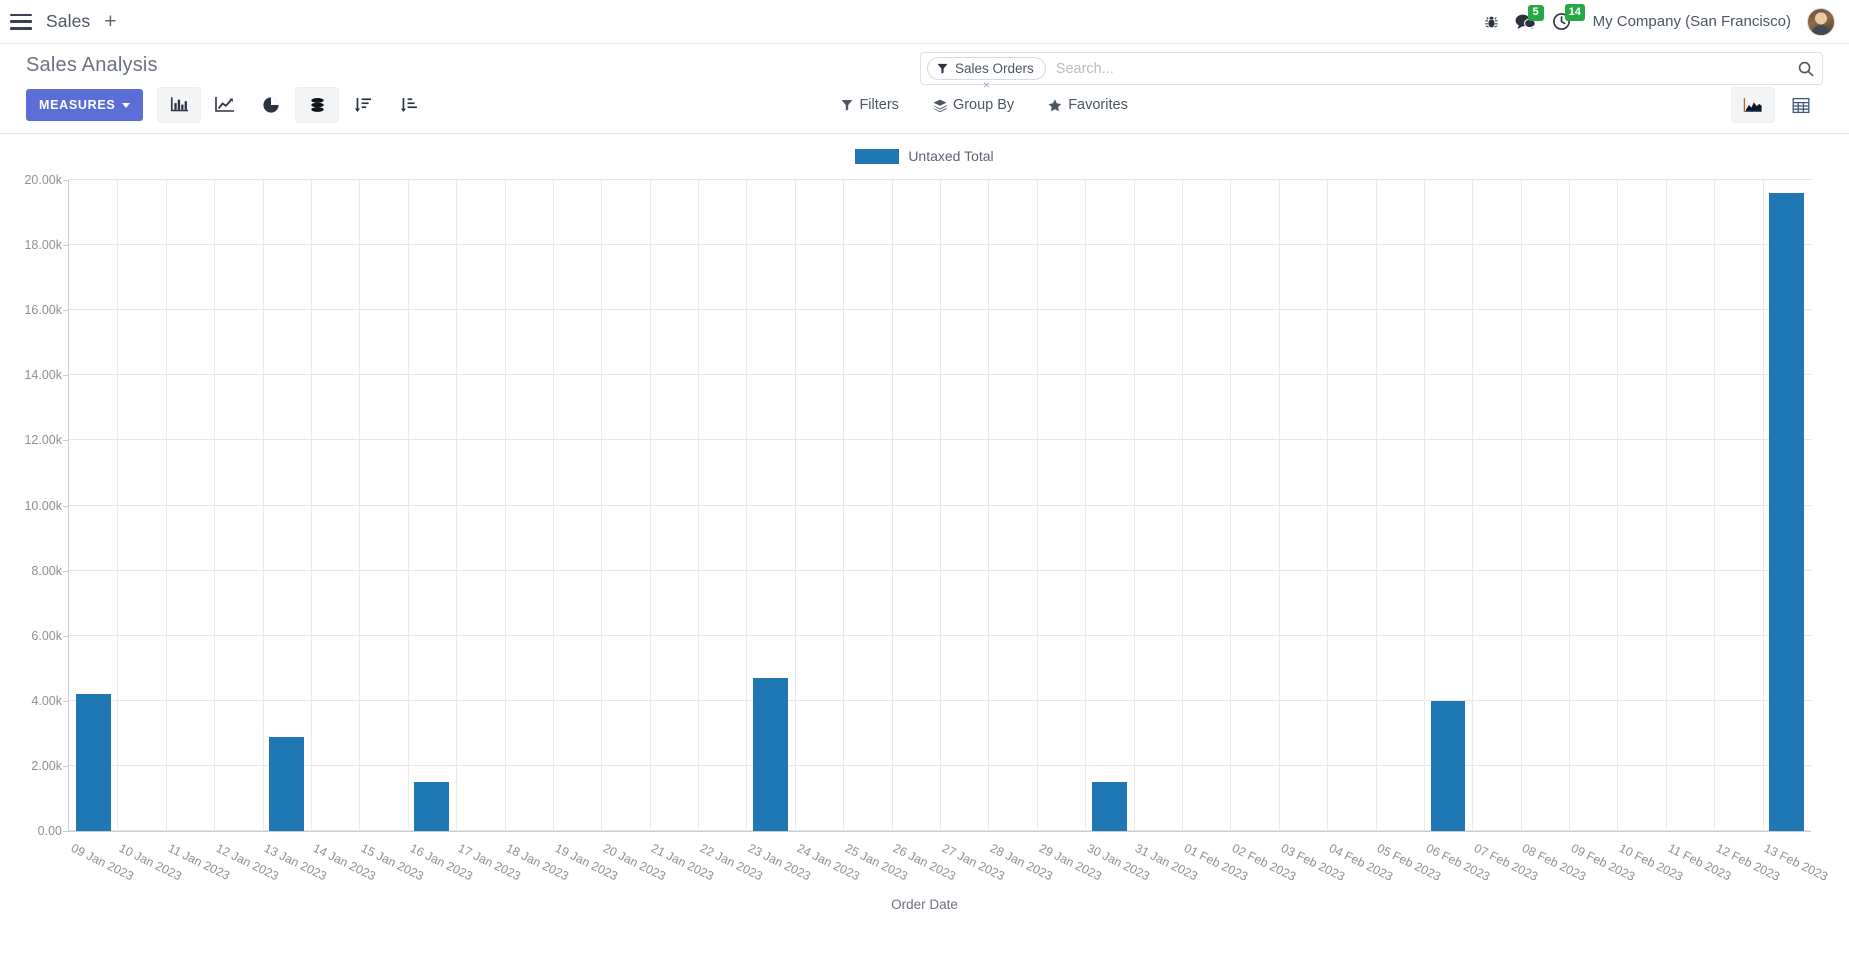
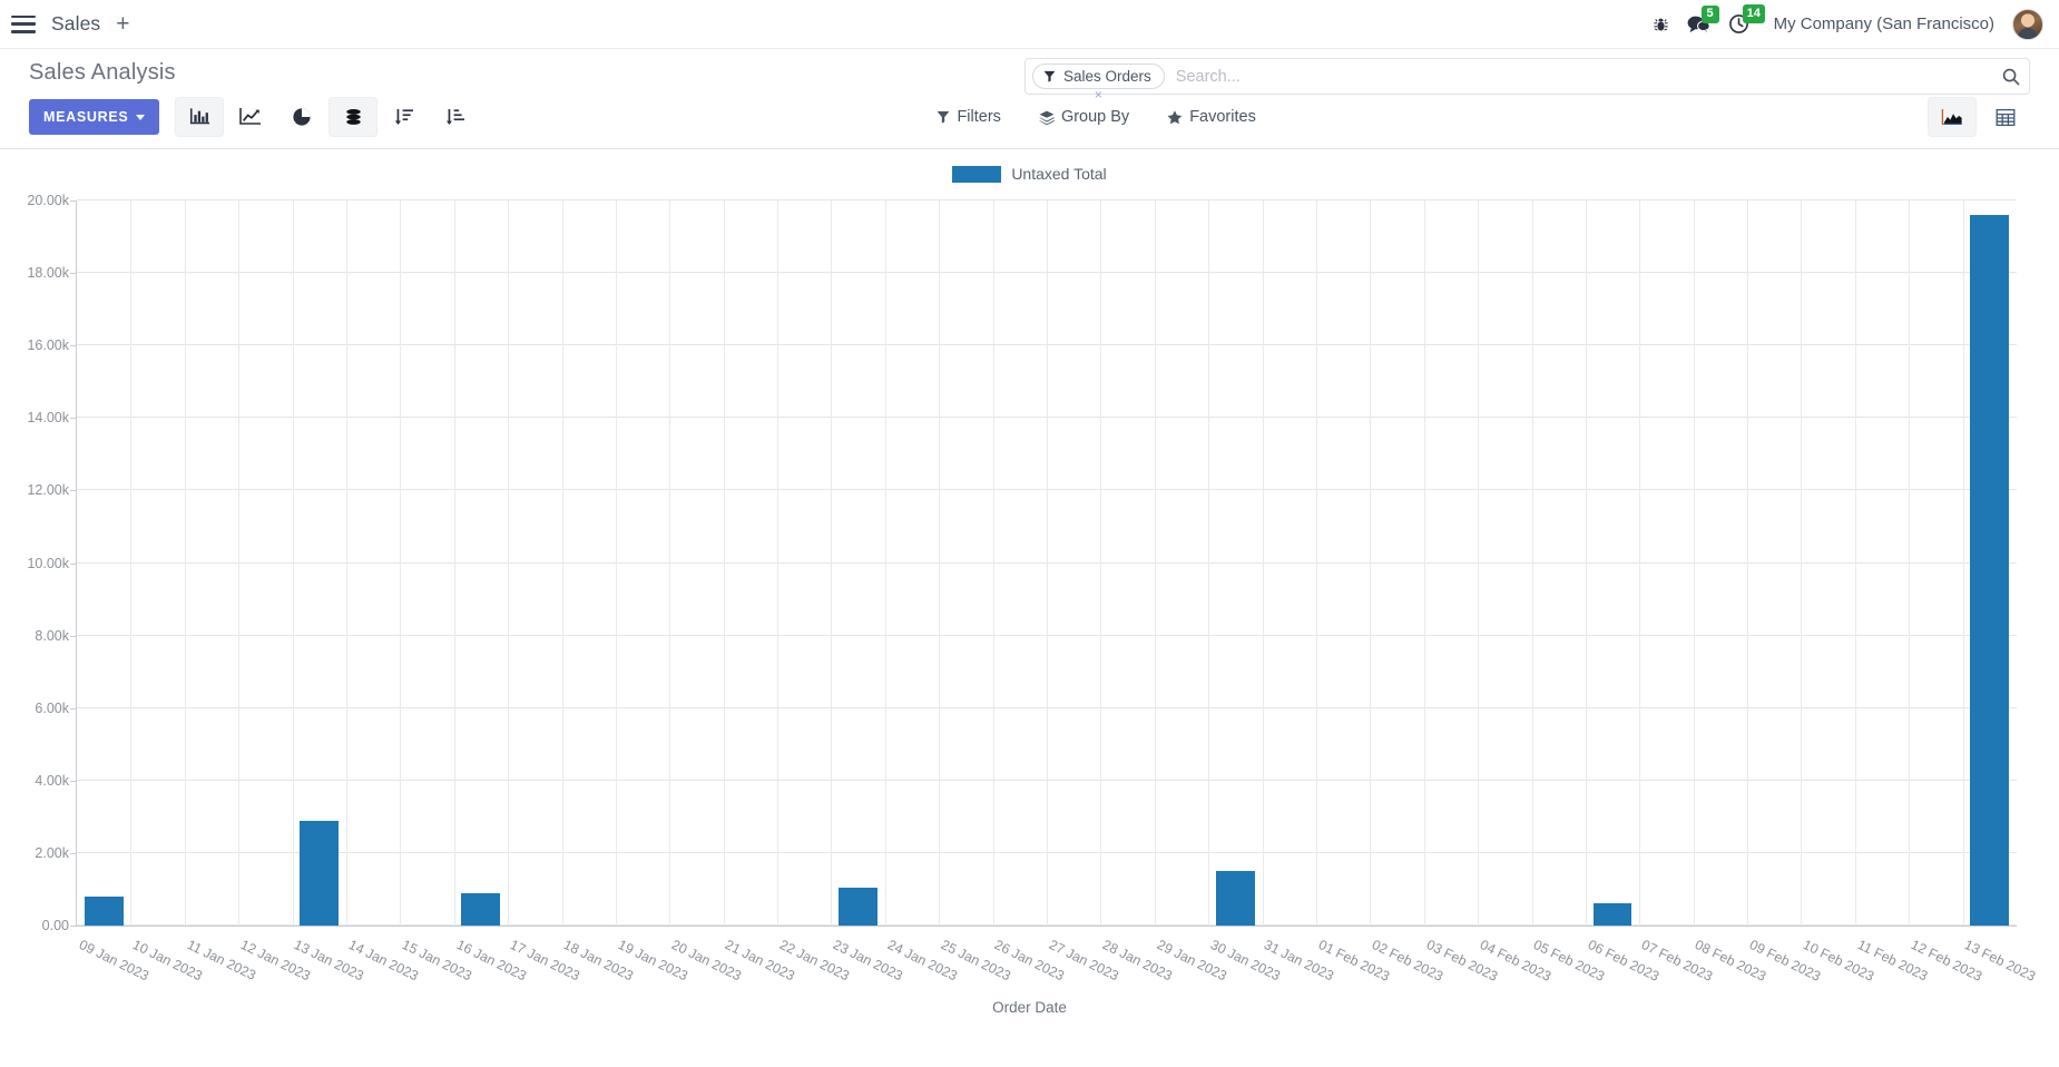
09 Jan 2023: 4.2k -> 0.8k
16 Jan 2023: 1.5k -> 0.9k
23 Jan 2023: 4.7k -> 1.0k
06 Feb 2023: 4.0k -> 0.6k
